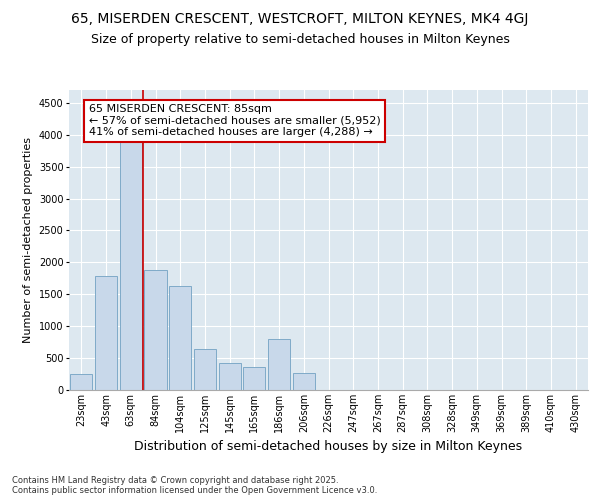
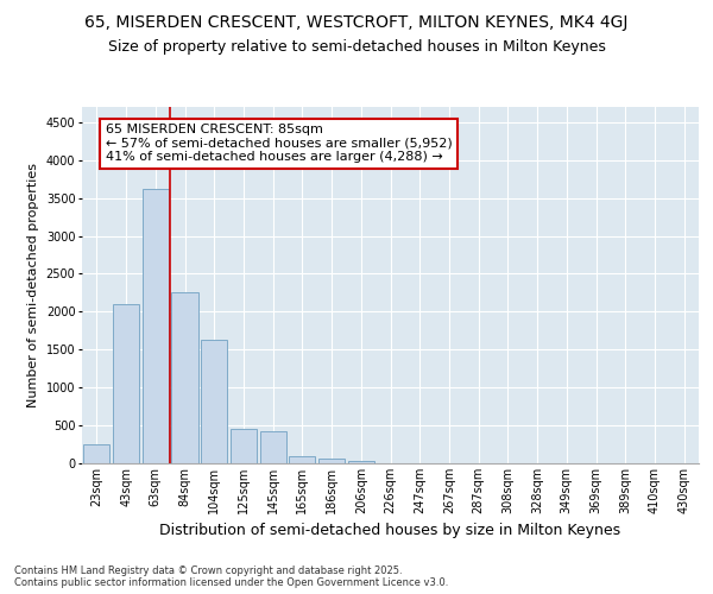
43sqm: 1780 -> 2100
63sqm: 3900 -> 3620
84sqm: 1880 -> 2250
125sqm: 640 -> 450
165sqm: 360 -> 100
186sqm: 800 -> 60
206sqm: 260 -> 30
